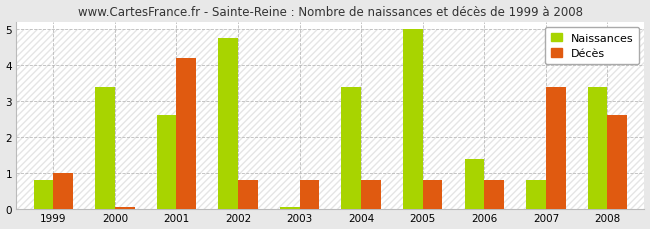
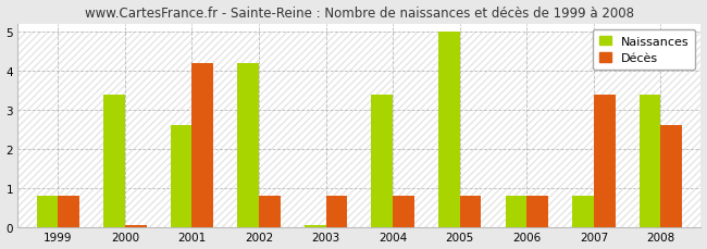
Décès/1999: 1.00 -> 0.80
Naissances/2002: 4.75 -> 4.20
Naissances/2006: 1.40 -> 0.80
